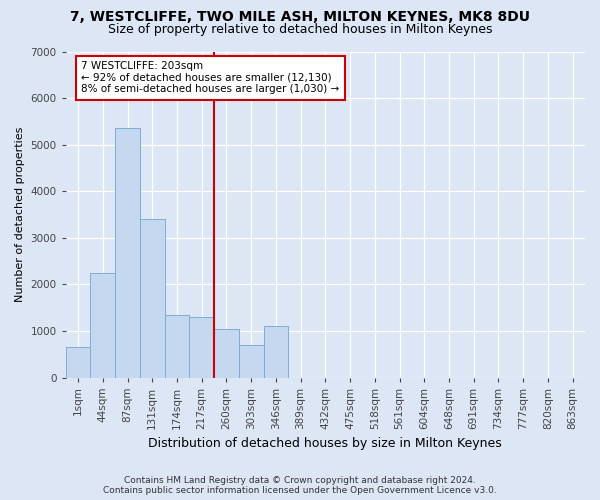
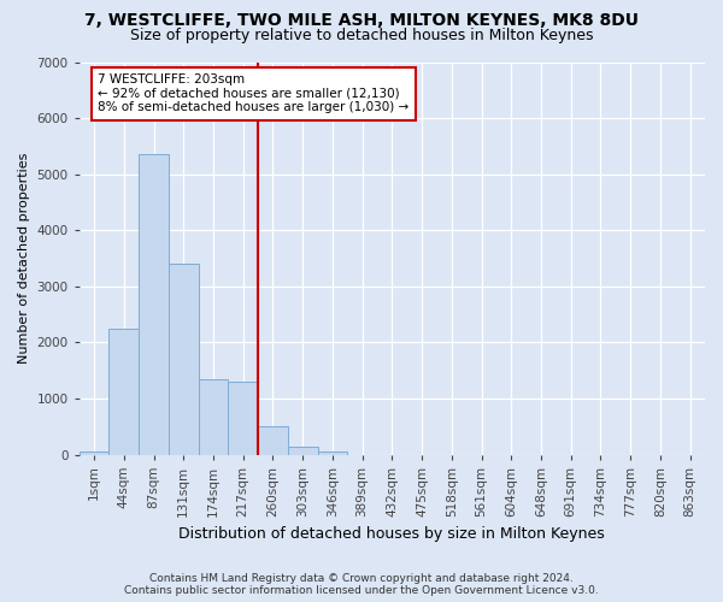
1sqm: 650 -> 50
260sqm: 1050 -> 500
303sqm: 700 -> 150
346sqm: 1100 -> 60
